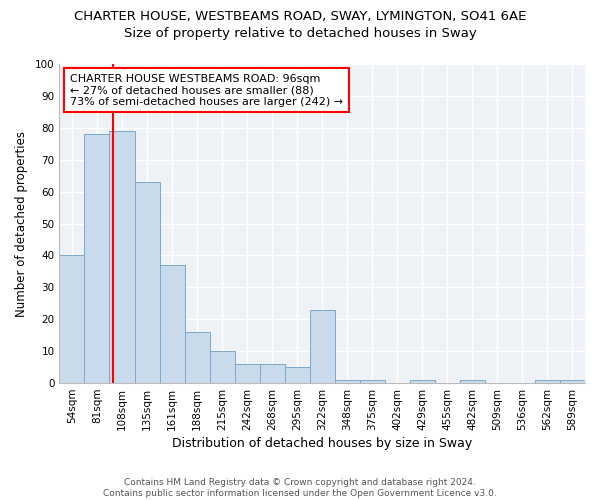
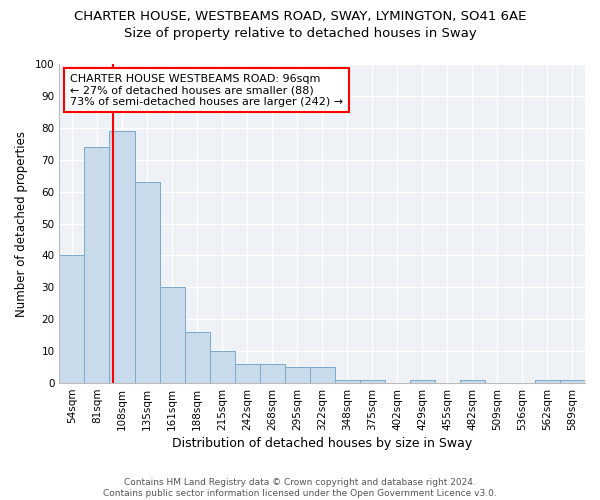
81sqm: 78 -> 74
161sqm: 37 -> 30
322sqm: 23 -> 5
